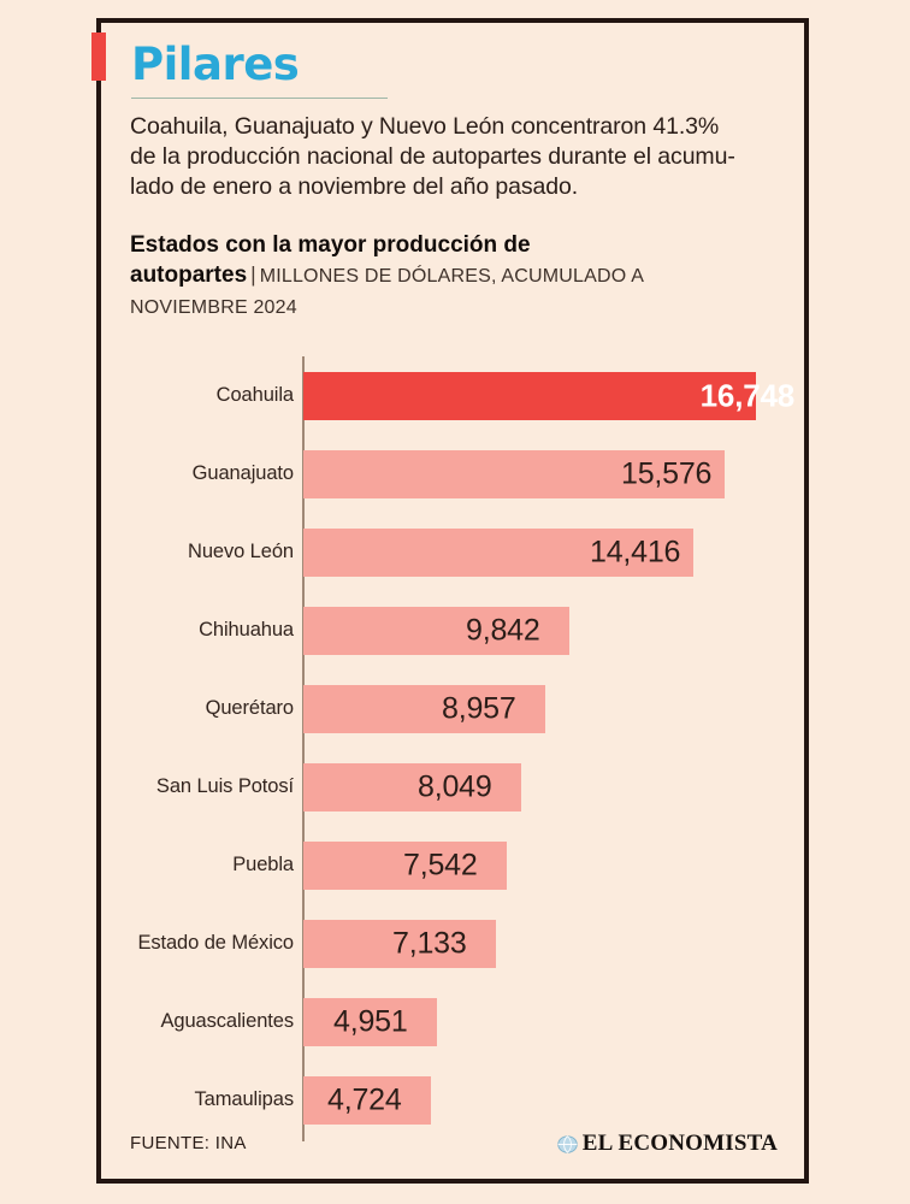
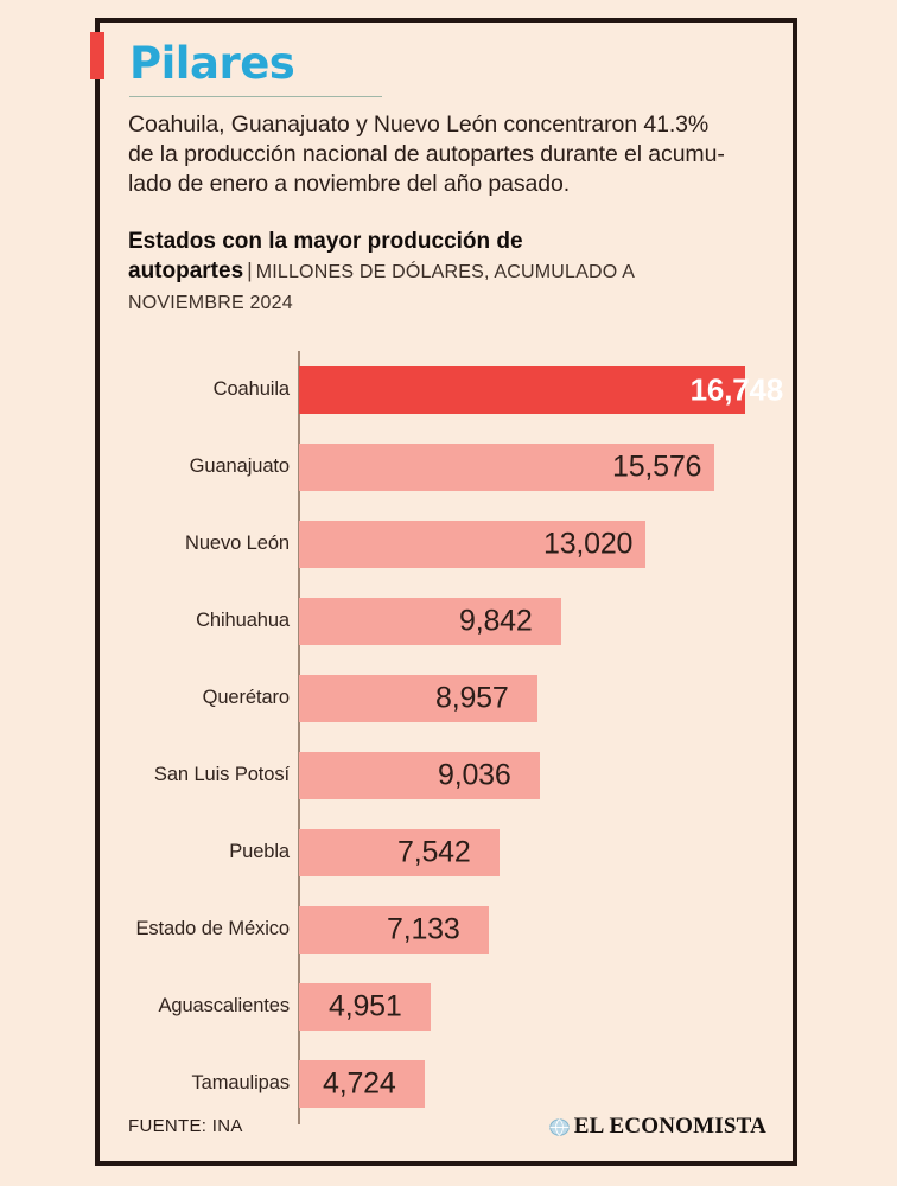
Nuevo León: 14,416 -> 13,020
San Luis Potosí: 8,049 -> 9,036
